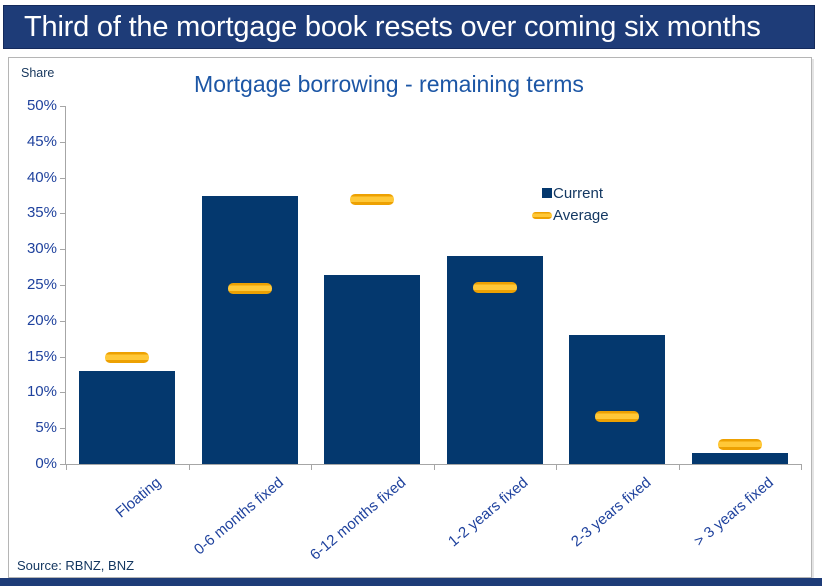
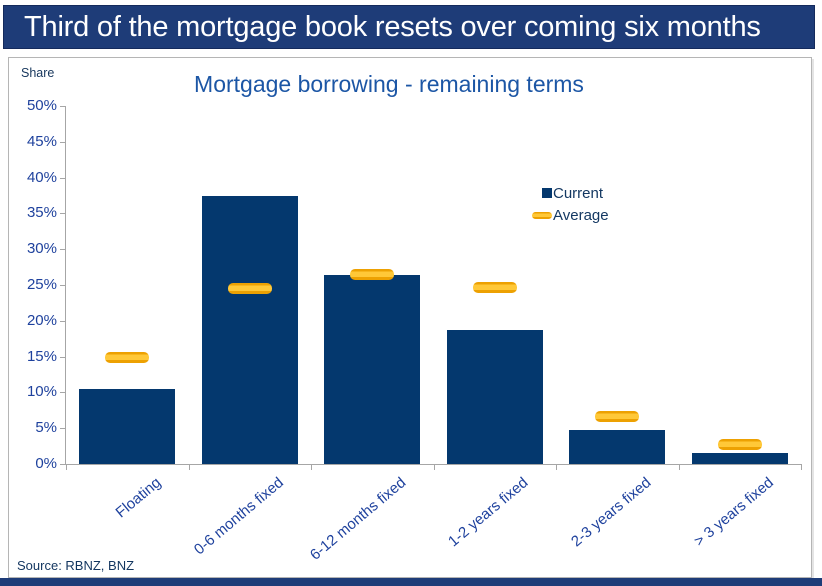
Current/Floating: 13% -> 10%
Average/6-12 months fixed: 37% -> 26%
Current/1-2 years fixed: 29% -> 19%
Current/2-3 years fixed: 18% -> 5%
